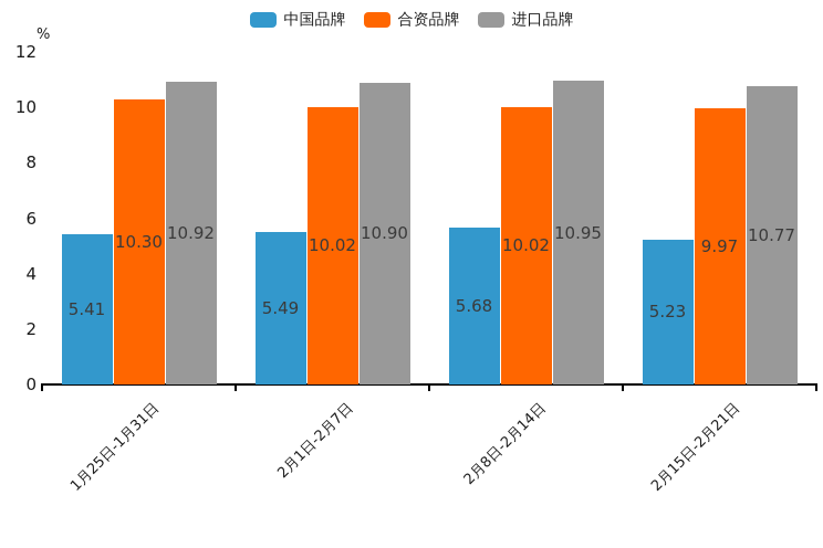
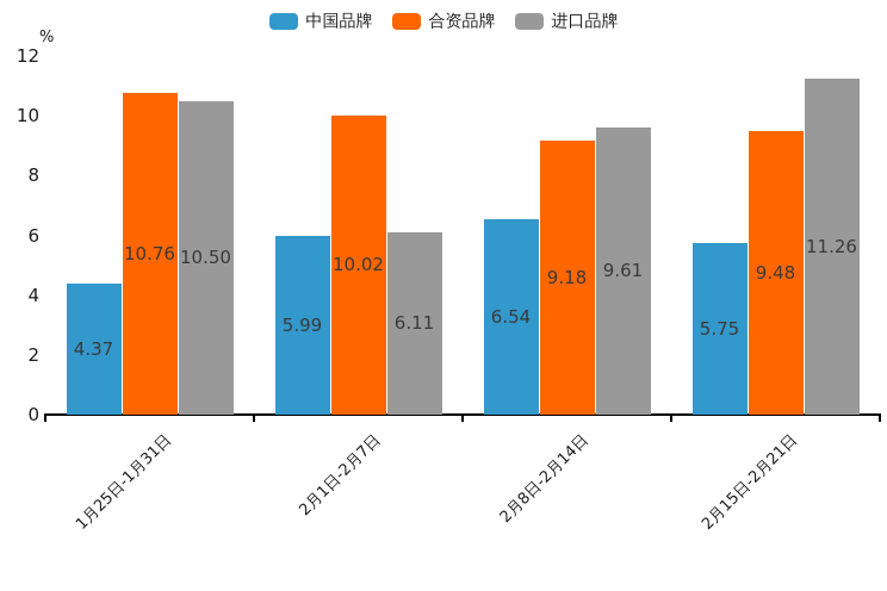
中国品牌/1月25日-1月31日: 5.41 -> 4.37
合资品牌/1月25日-1月31日: 10.30 -> 10.76
进口品牌/1月25日-1月31日: 10.92 -> 10.50
中国品牌/2月1日-2月7日: 5.49 -> 5.99
进口品牌/2月1日-2月7日: 10.90 -> 6.11
中国品牌/2月8日-2月14日: 5.68 -> 6.54
合资品牌/2月8日-2月14日: 10.02 -> 9.18
进口品牌/2月8日-2月14日: 10.95 -> 9.61
中国品牌/2月15日-2月21日: 5.23 -> 5.75
合资品牌/2月15日-2月21日: 9.97 -> 9.48
进口品牌/2月15日-2月21日: 10.77 -> 11.26
